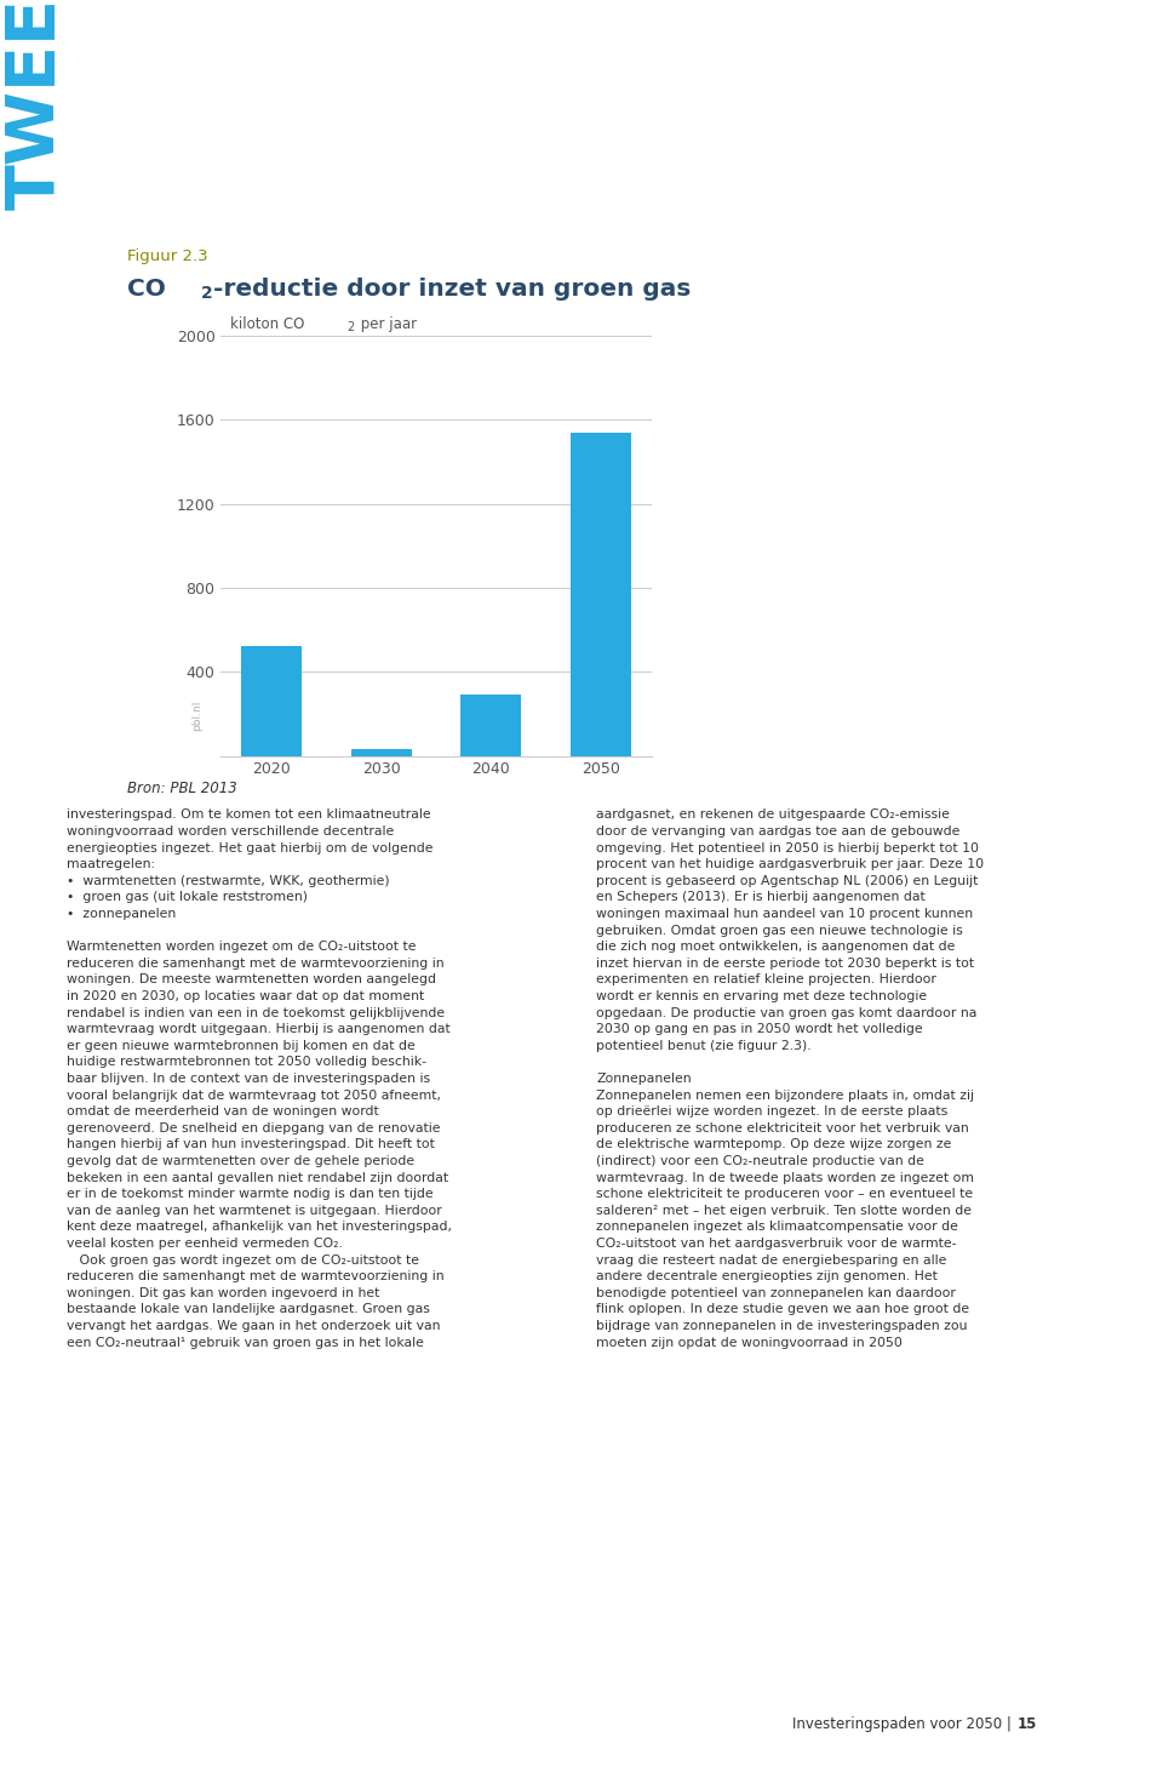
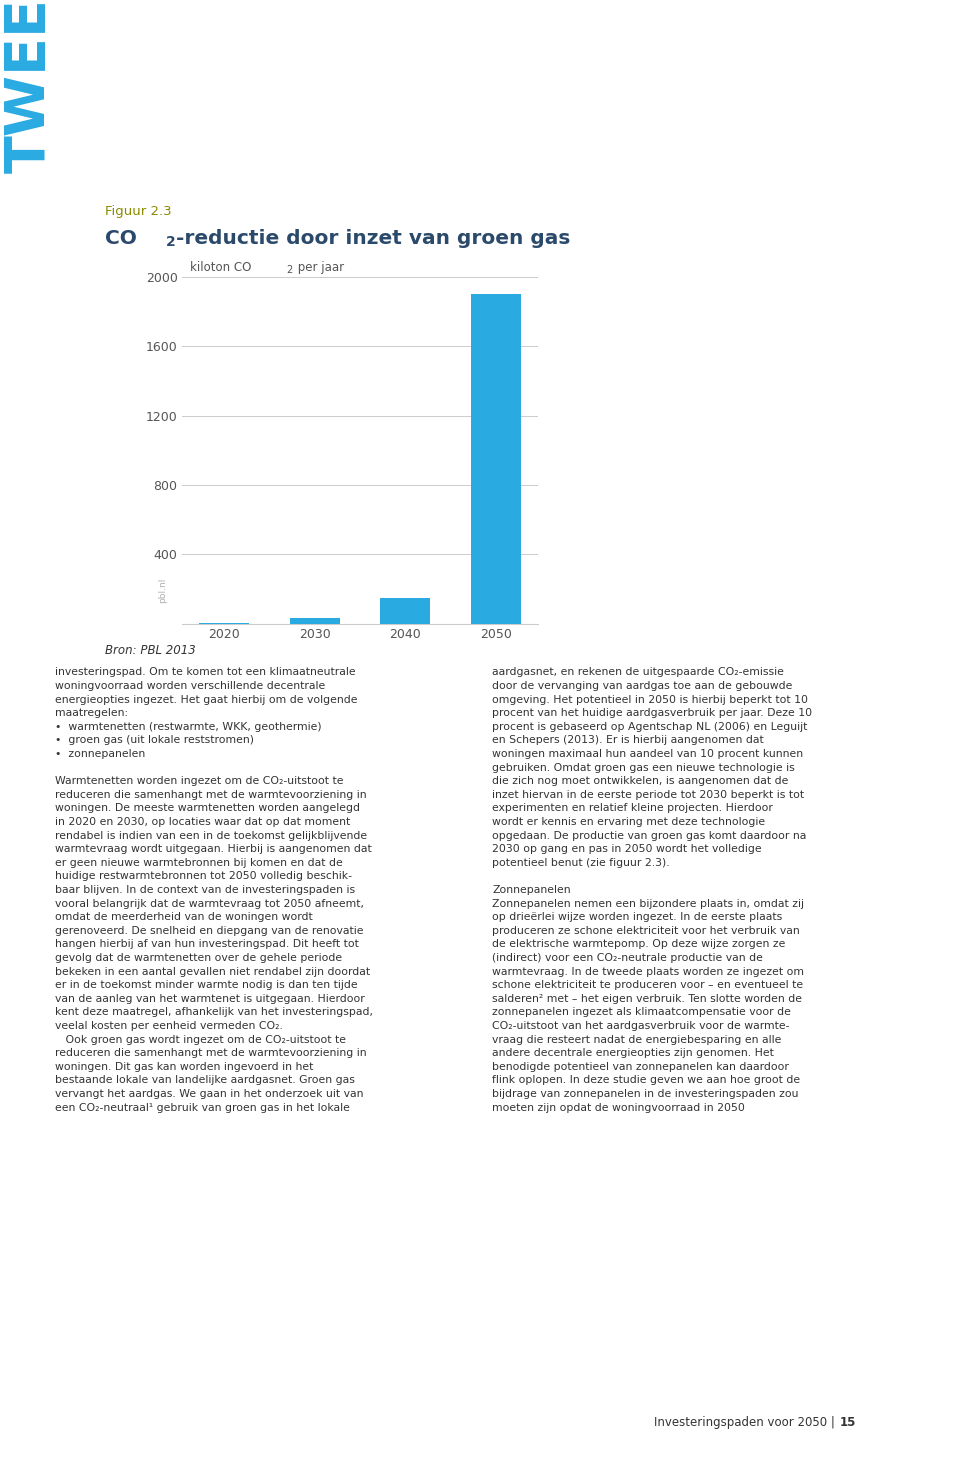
2020: 520 -> 0
2040: 290 -> 150
2050: 1540 -> 1900
